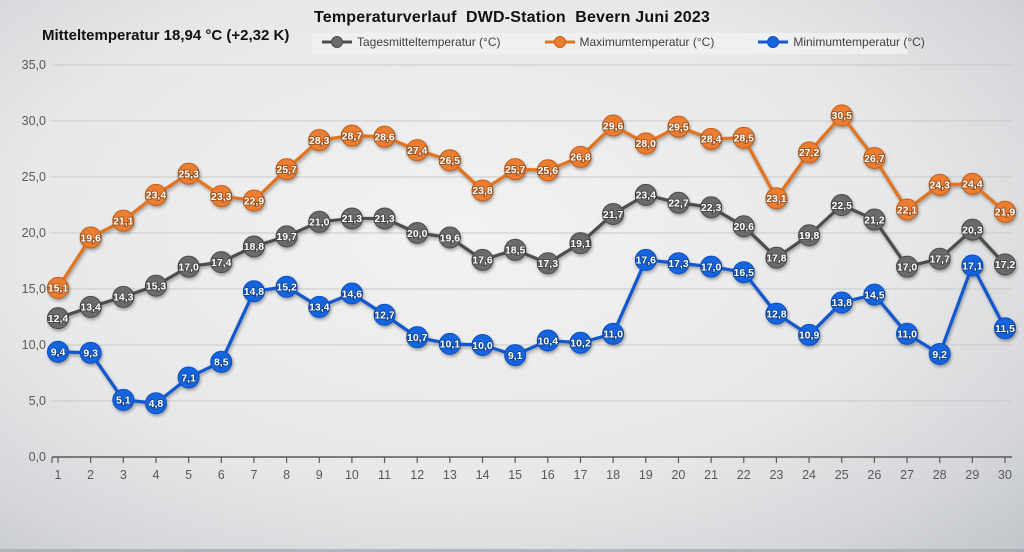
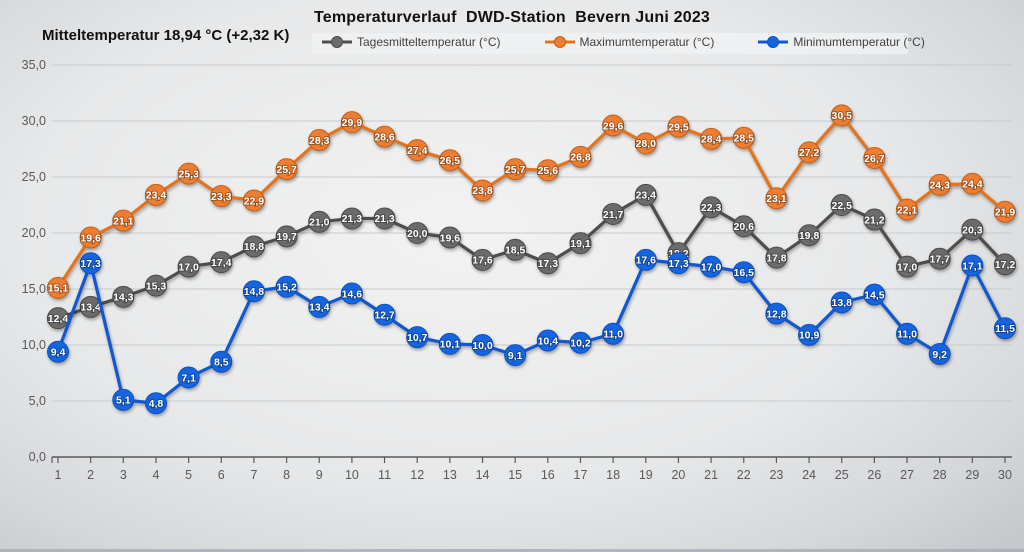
Minimumtemperatur (°C)/2: 9,3 -> 17,3
Maximumtemperatur (°C)/10: 28,7 -> 29,9
Tagesmitteltemperatur (°C)/20: 22,7 -> 18,2
